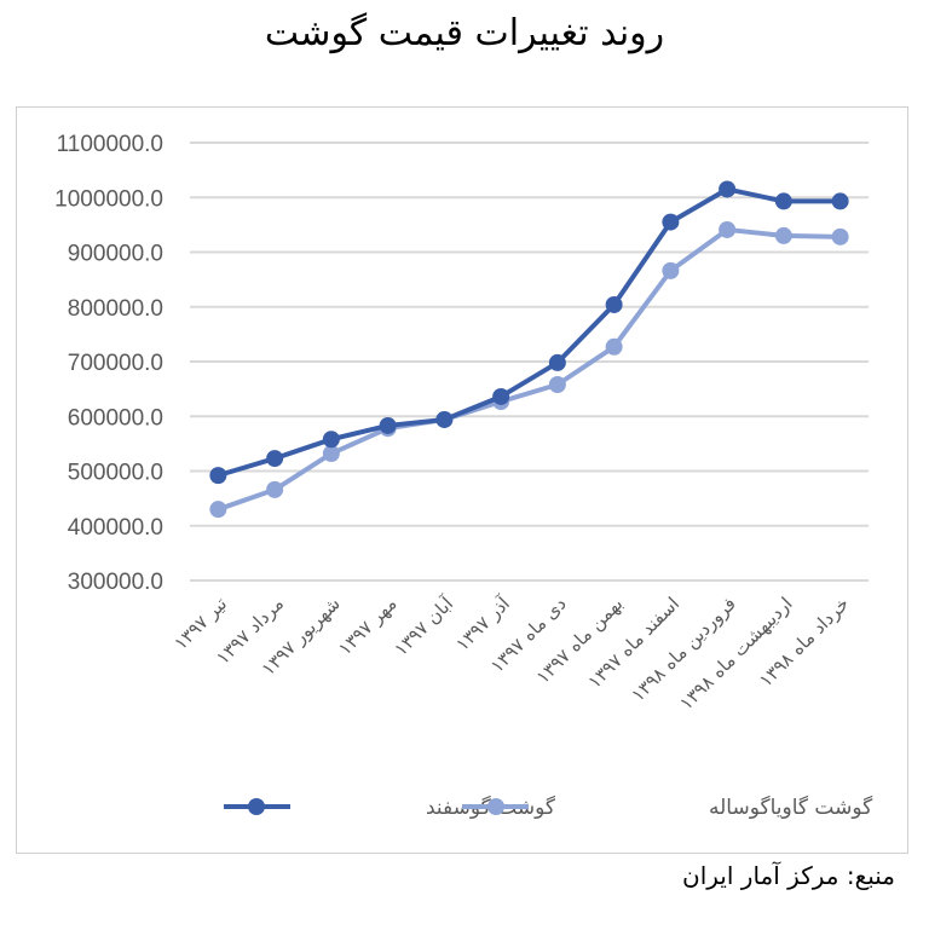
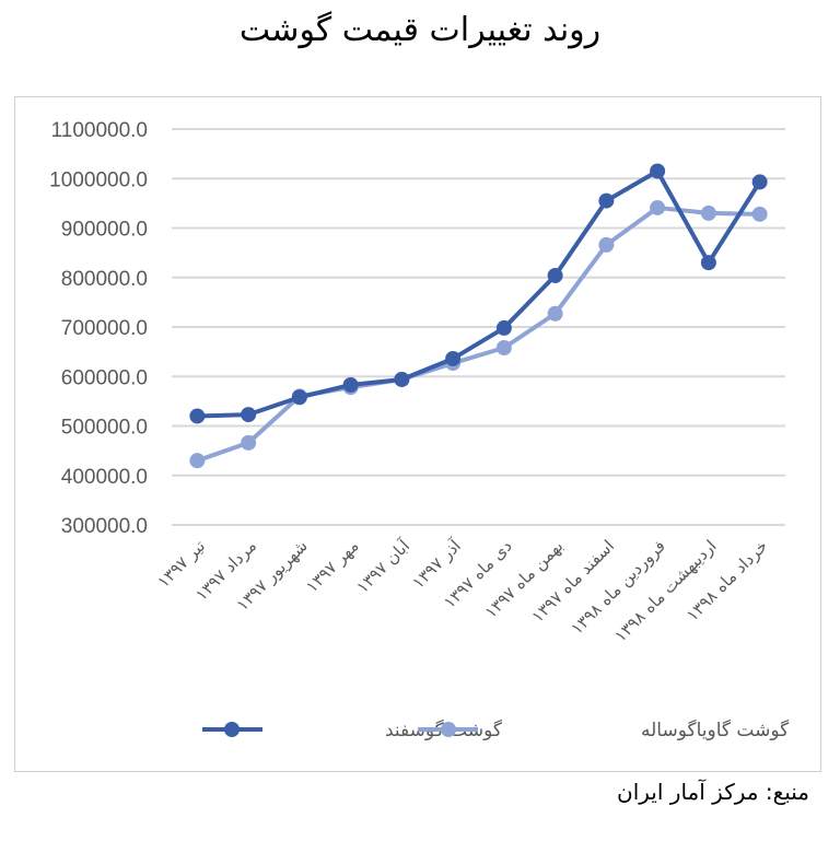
گوشت گوسفند/تیر ۱۳۹۷: 490000 -> 520000
گوشت گاویاگوساله/شهریور ۱۳۹۷: 530000 -> 560000
گوشت گوسفند/اردیبهشت ماه ۱۳۹۸: 990000 -> 830000
